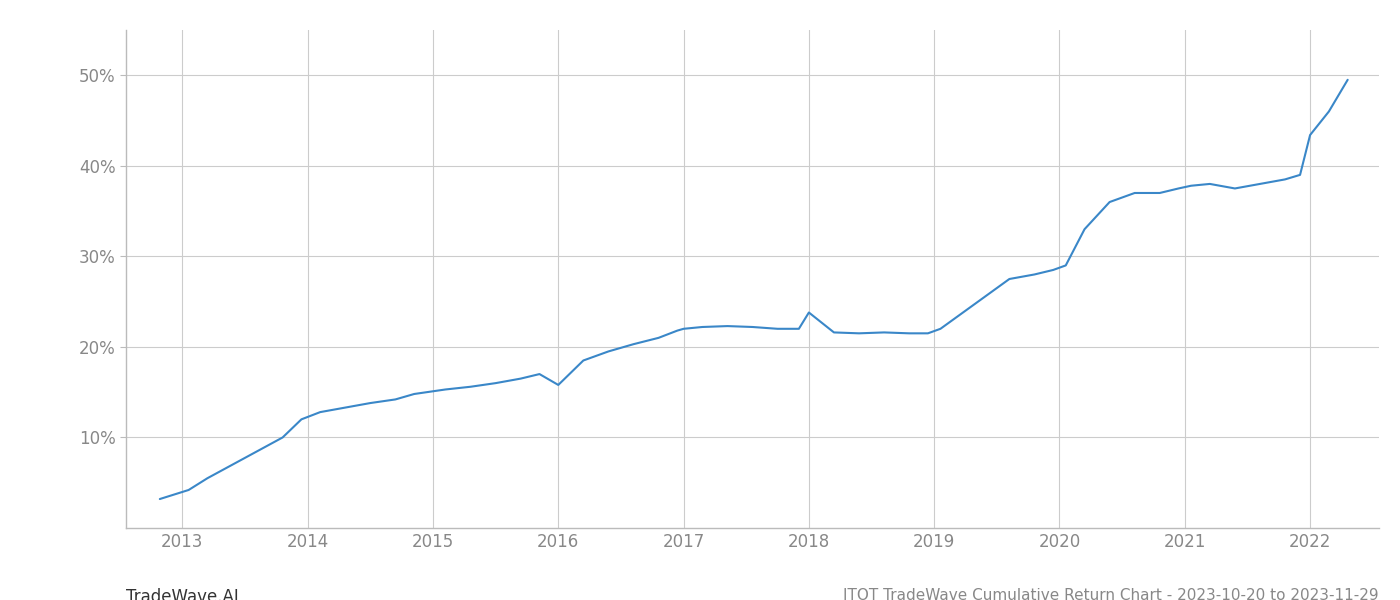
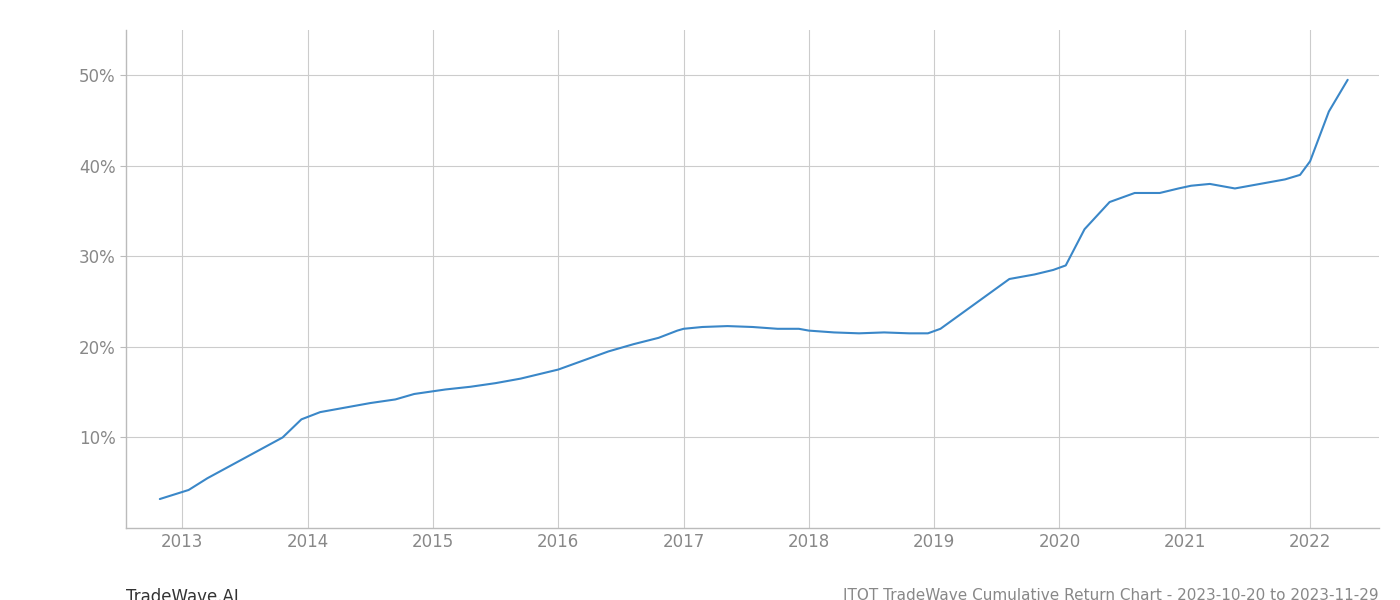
2016: 15.8% -> 17.5%
2018: 23.8% -> 21.8%
2022: 43.4% -> 40.5%
